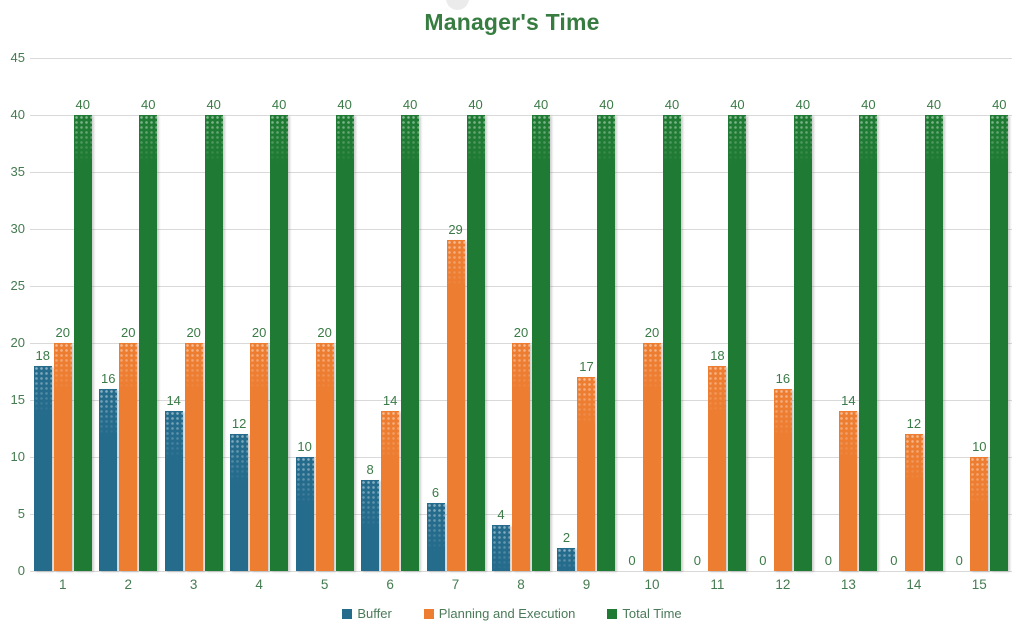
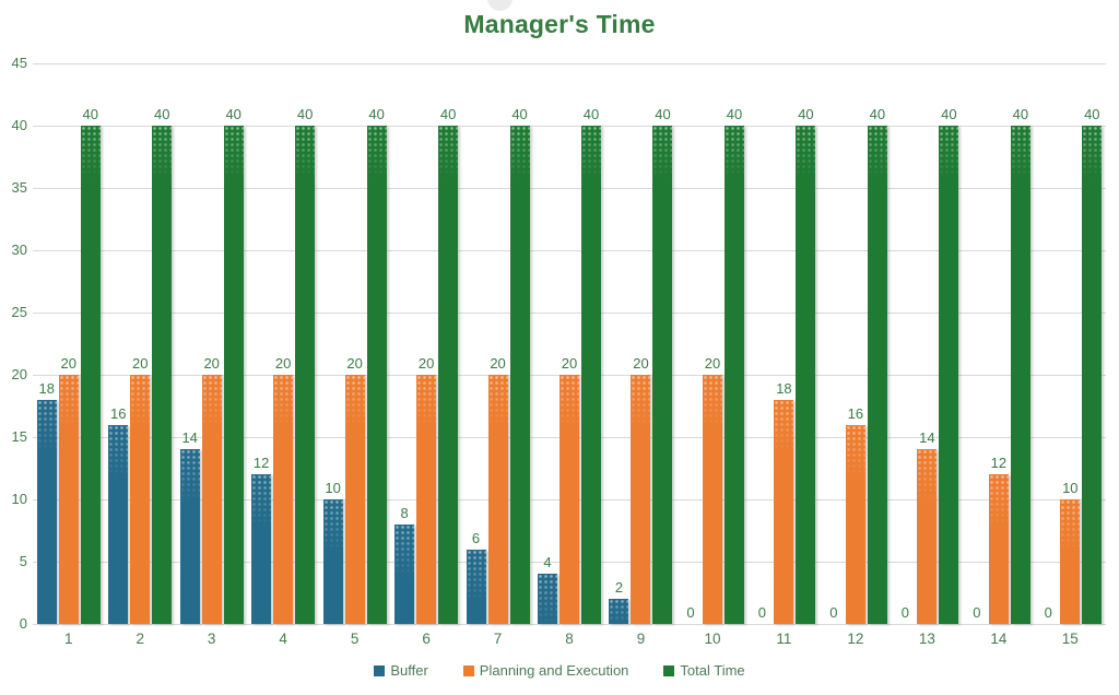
Planning and Execution/6: 14 -> 20
Planning and Execution/7: 29 -> 20
Planning and Execution/9: 17 -> 20
